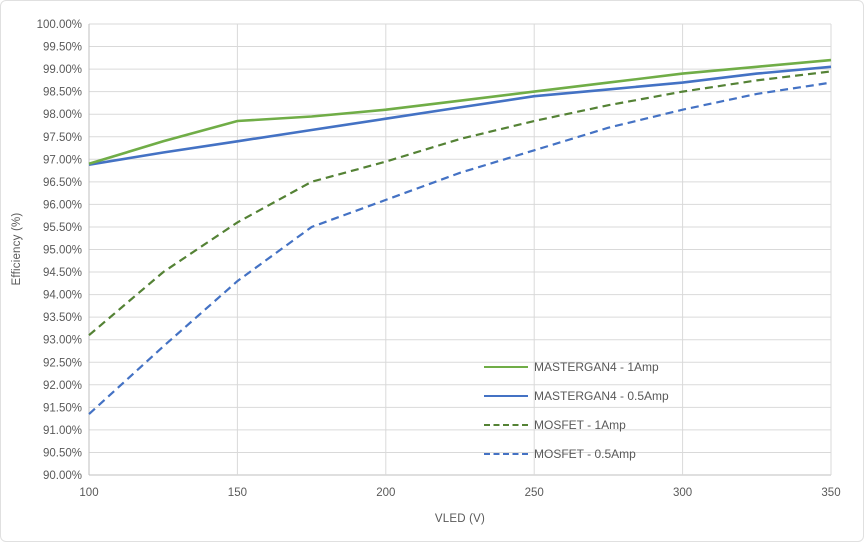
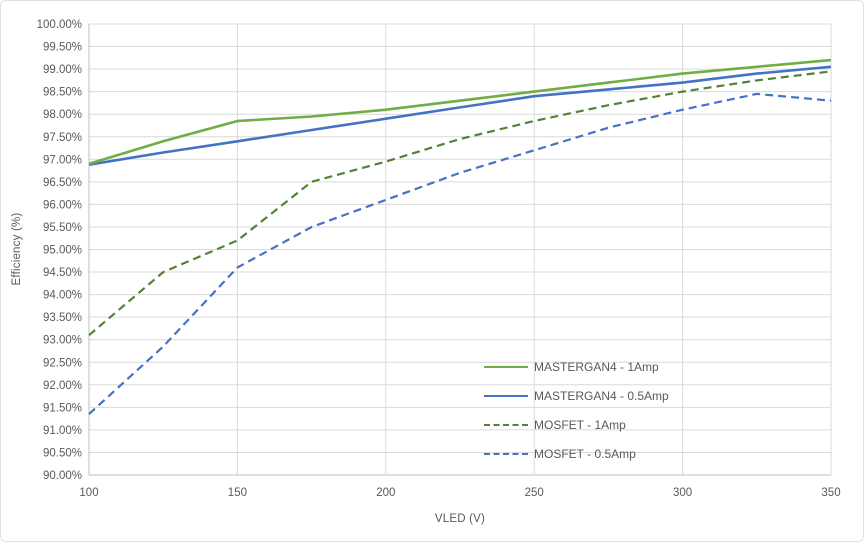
MOSFET - 1Amp/150: 95.6% -> 95.2%
MOSFET - 0.5Amp/150: 94.3% -> 94.6%
MOSFET - 0.5Amp/350: 98.7% -> 98.3%
